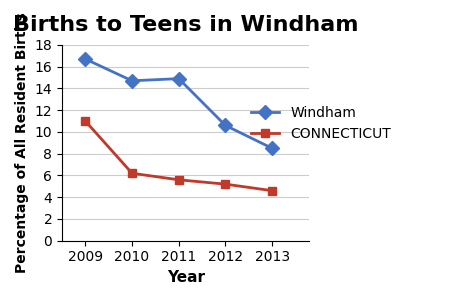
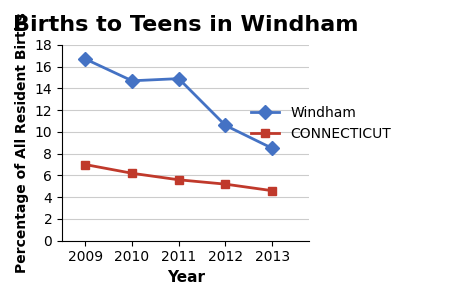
CONNECTICUT/2009: 11.0 -> 7.0
